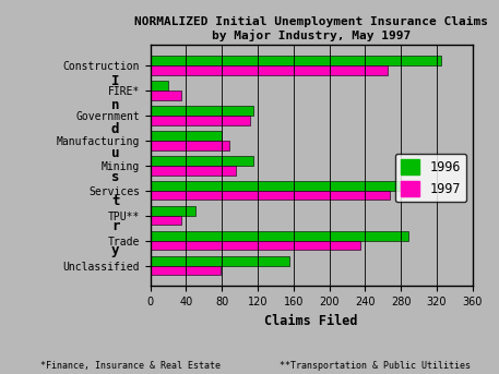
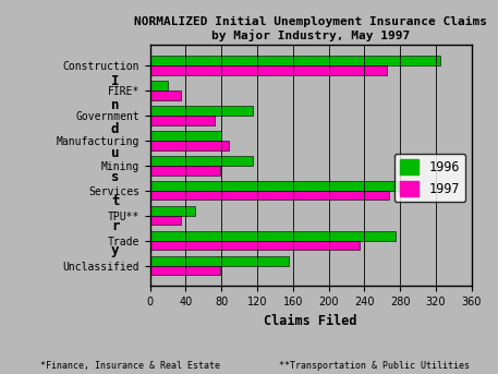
1997/Government: 112 -> 72
1997/Mining: 96 -> 78
1996/Trade: 288 -> 275
